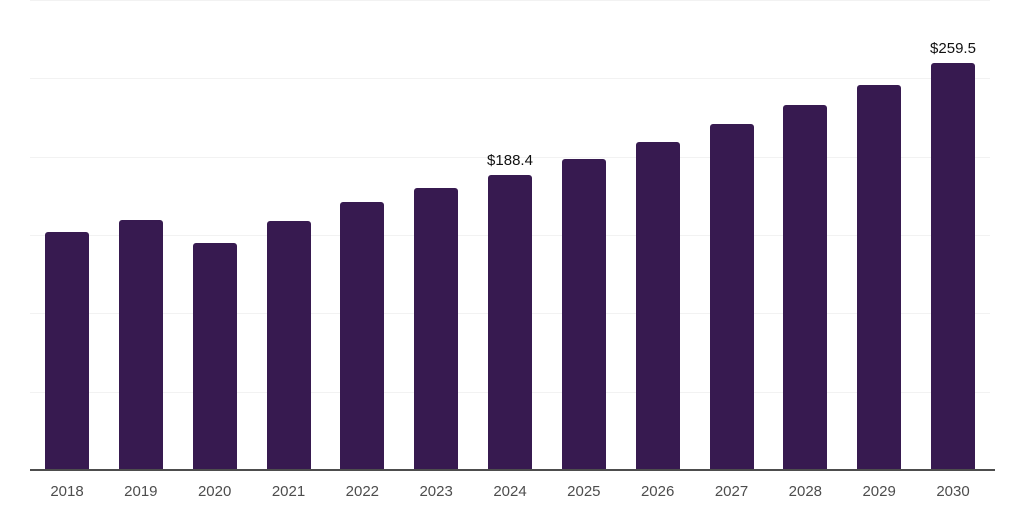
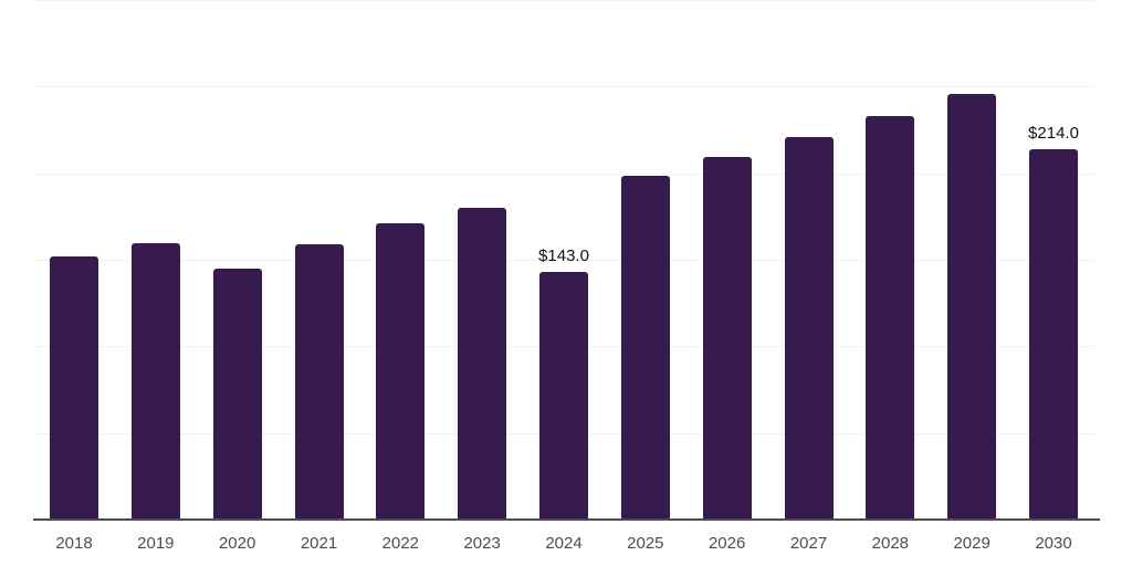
2024: $188.4 -> $143.0
2030: $259.5 -> $214.0
